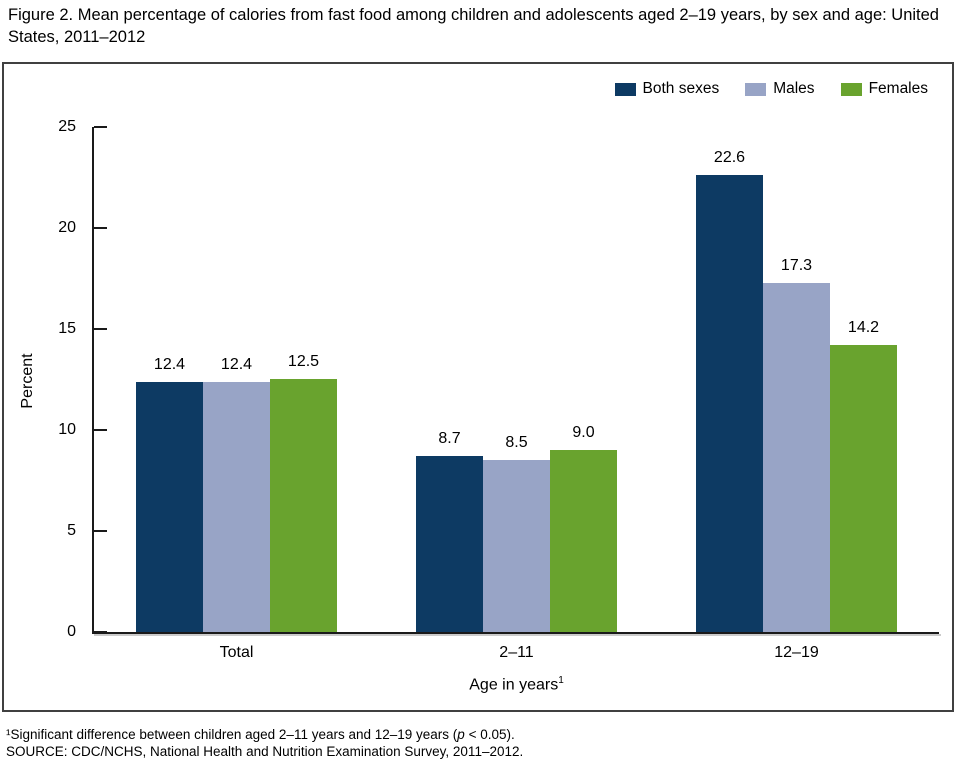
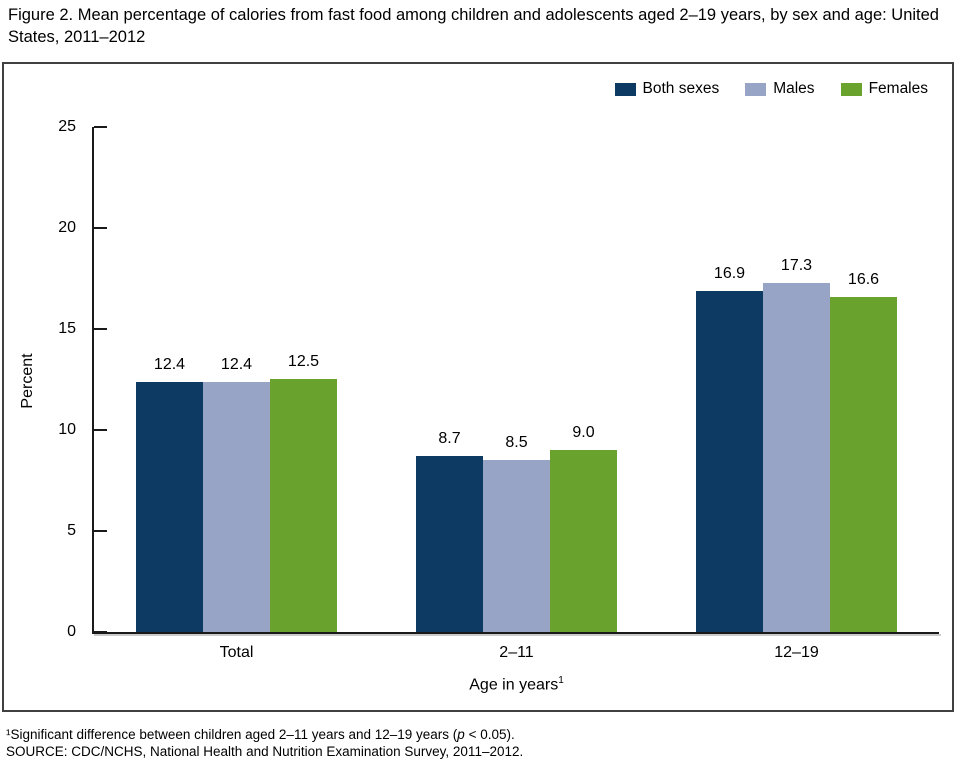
Both sexes/12–19: 22.6 -> 16.9
Females/12–19: 14.2 -> 16.6
